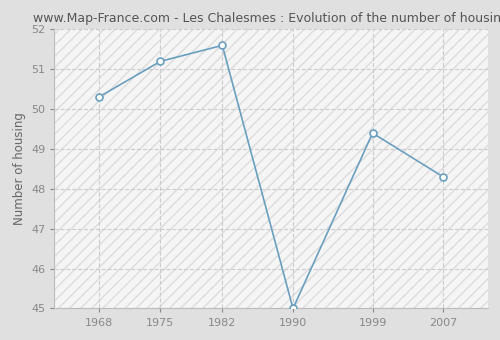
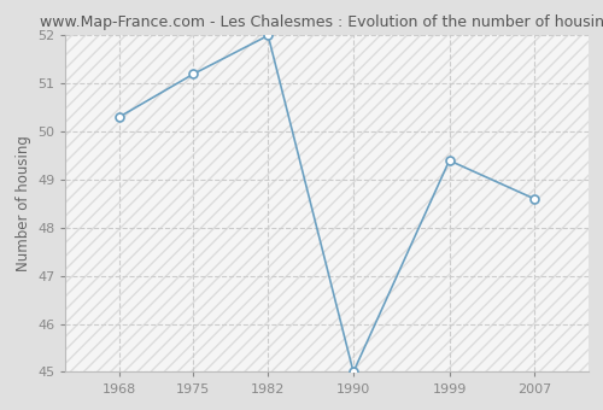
1982: 51.6 -> 52.0
2007: 48.3 -> 48.6
